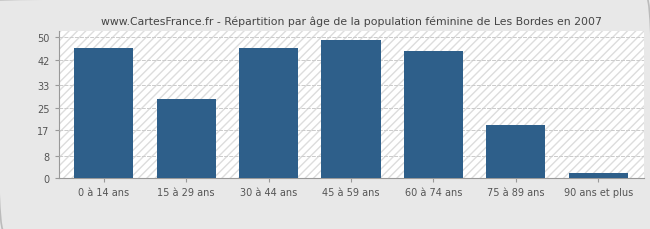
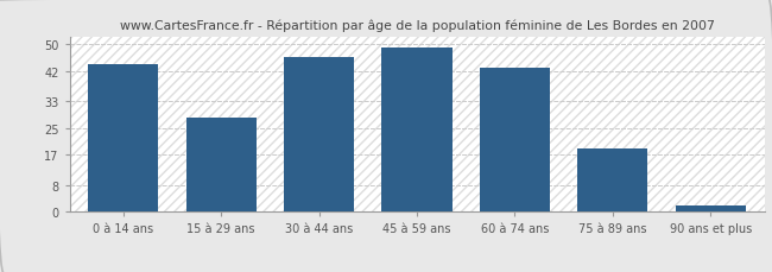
0 à 14 ans: 46 -> 44
60 à 74 ans: 45 -> 43
